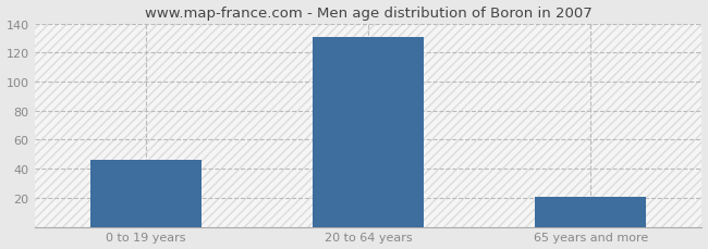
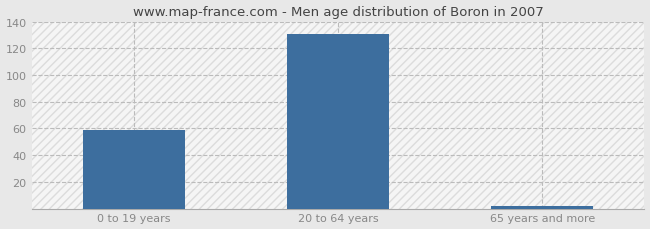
0 to 19 years: 46 -> 59
65 years and more: 21 -> 2
